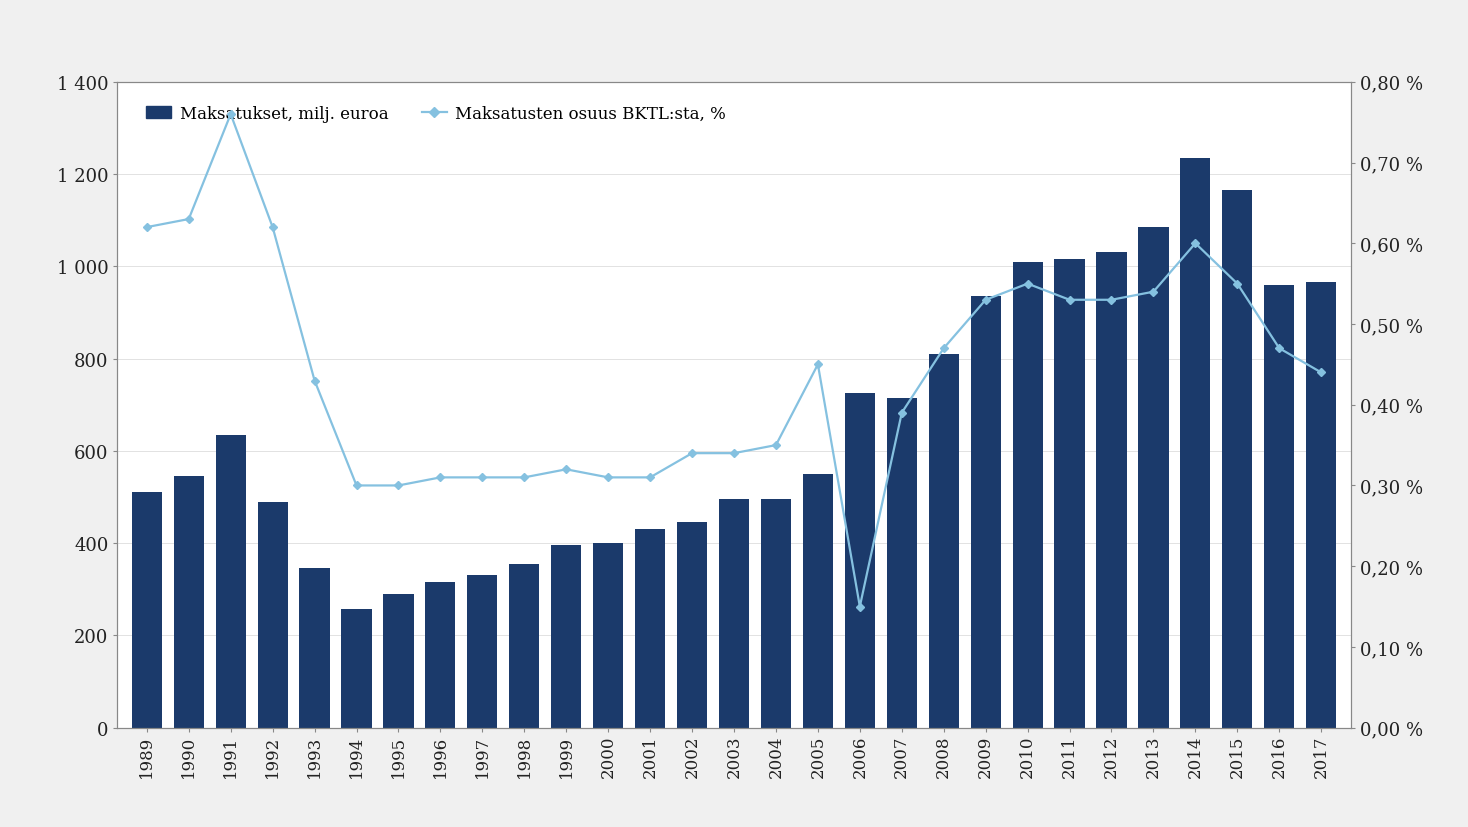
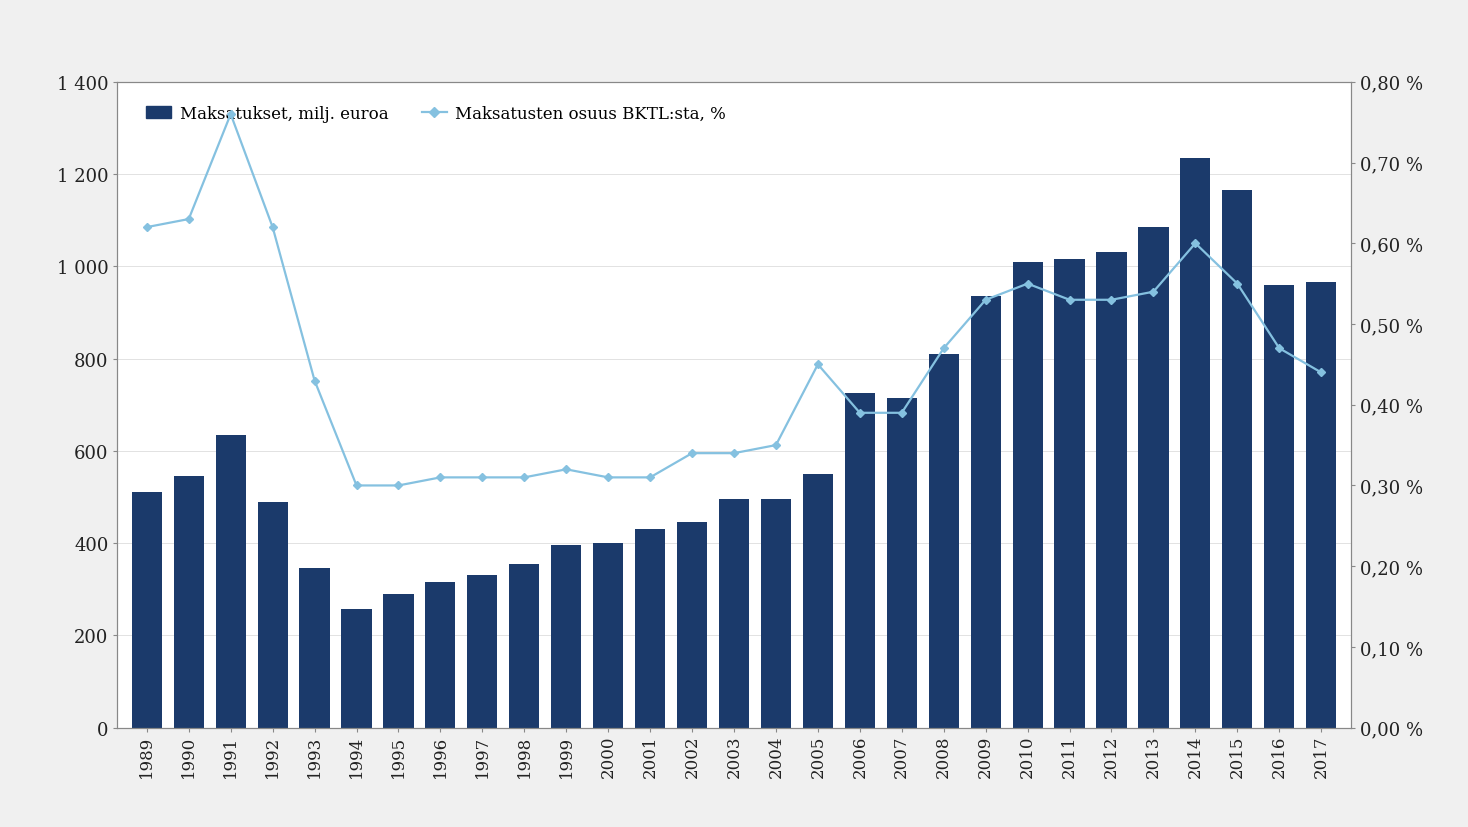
Maksatusten osuus BKTL:sta, %/2006: 0,15 % -> 0,39 %
